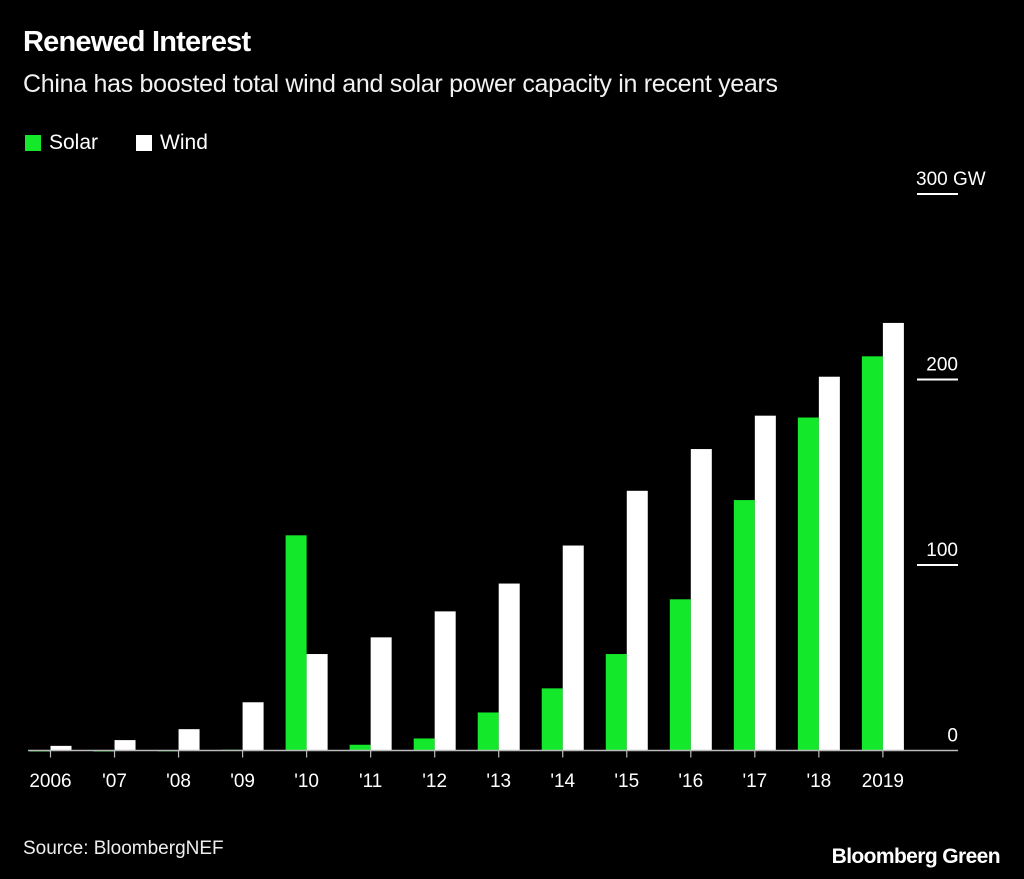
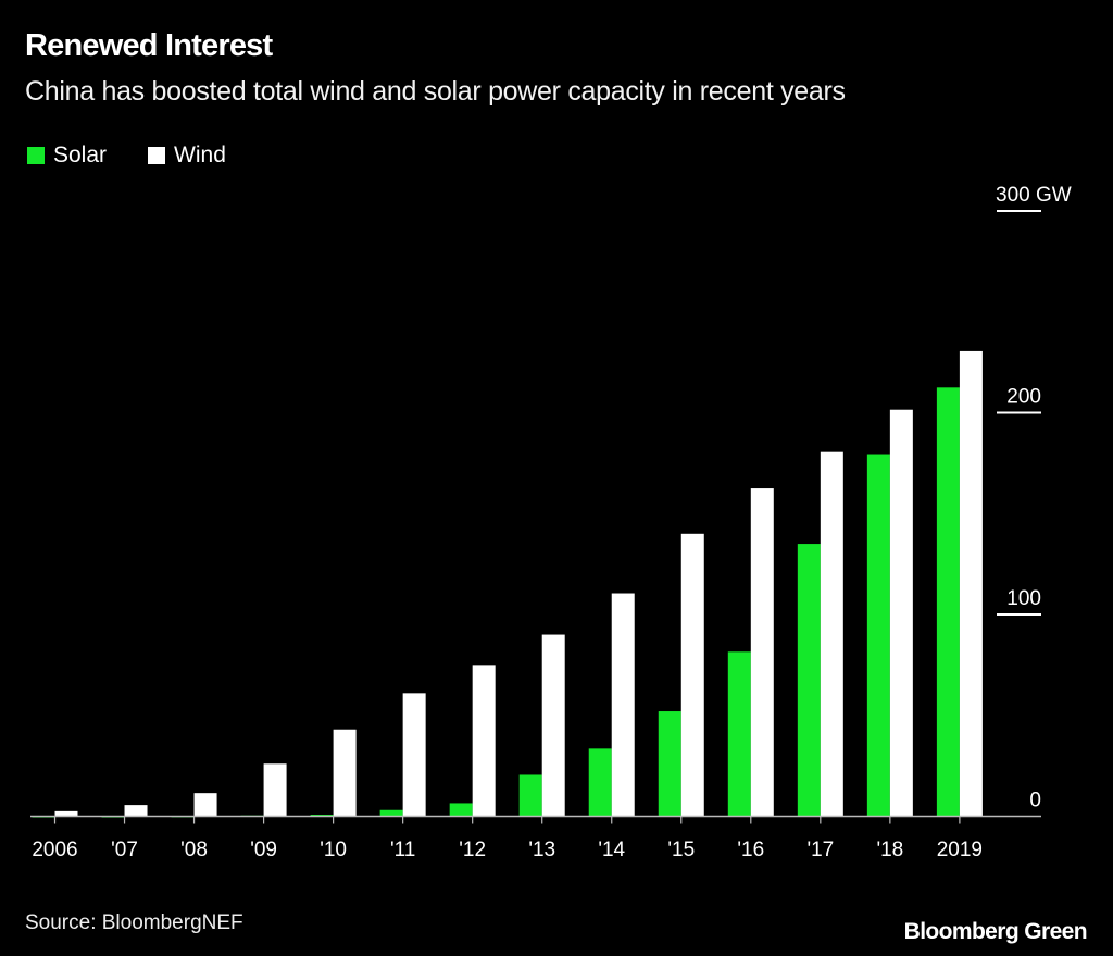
Solar/'10: 116 -> 1
Wind/'10: 52 -> 43
